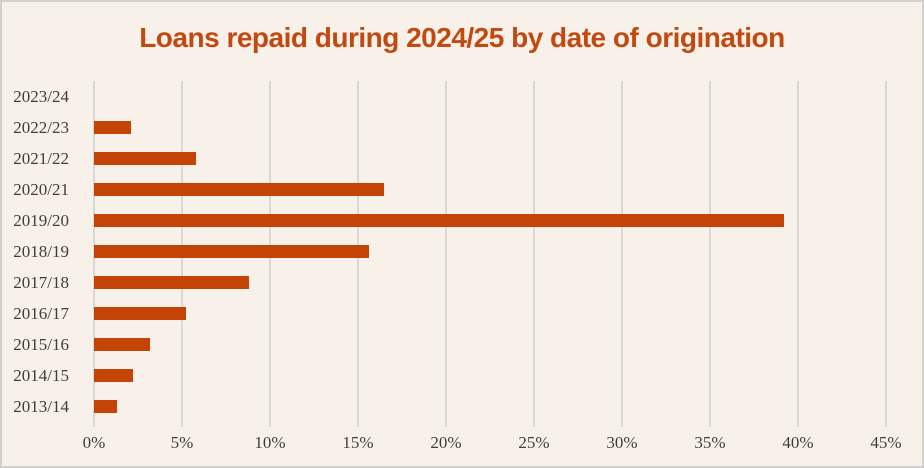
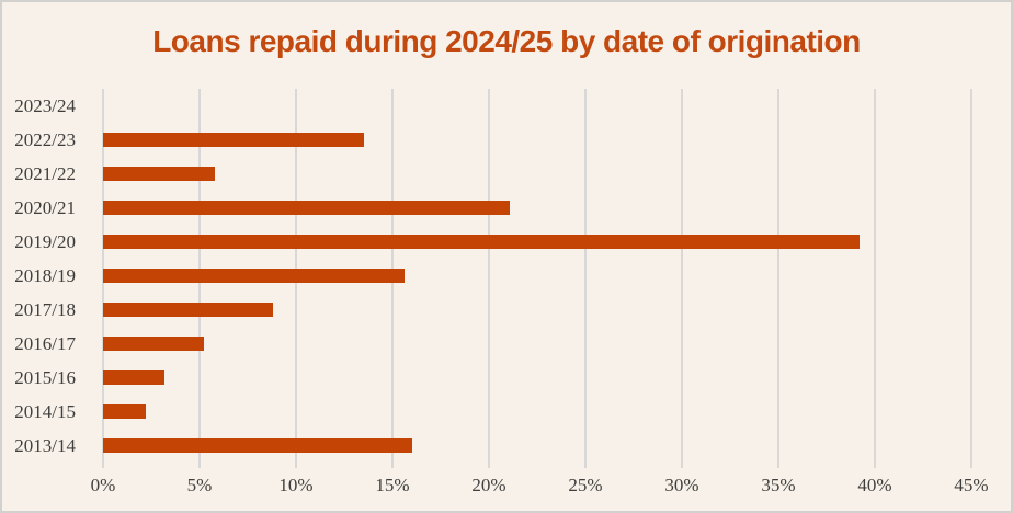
2022/23: 2.1% -> 13.5%
2020/21: 16.5% -> 21.1%
2013/14: 1.3% -> 16.0%
